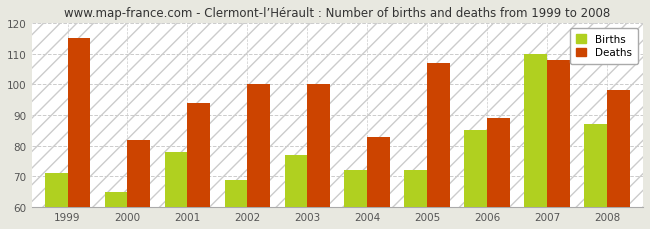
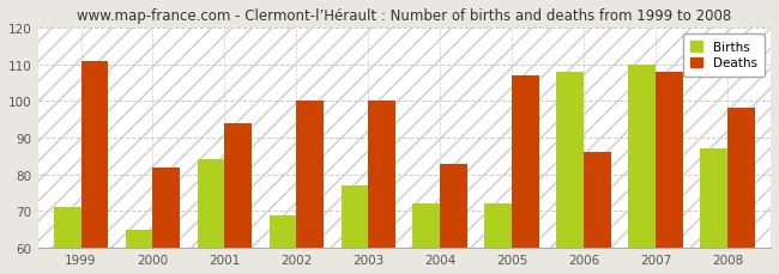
Deaths/1999: 115 -> 111
Births/2001: 78 -> 84
Births/2006: 85 -> 108
Deaths/2006: 89 -> 86
